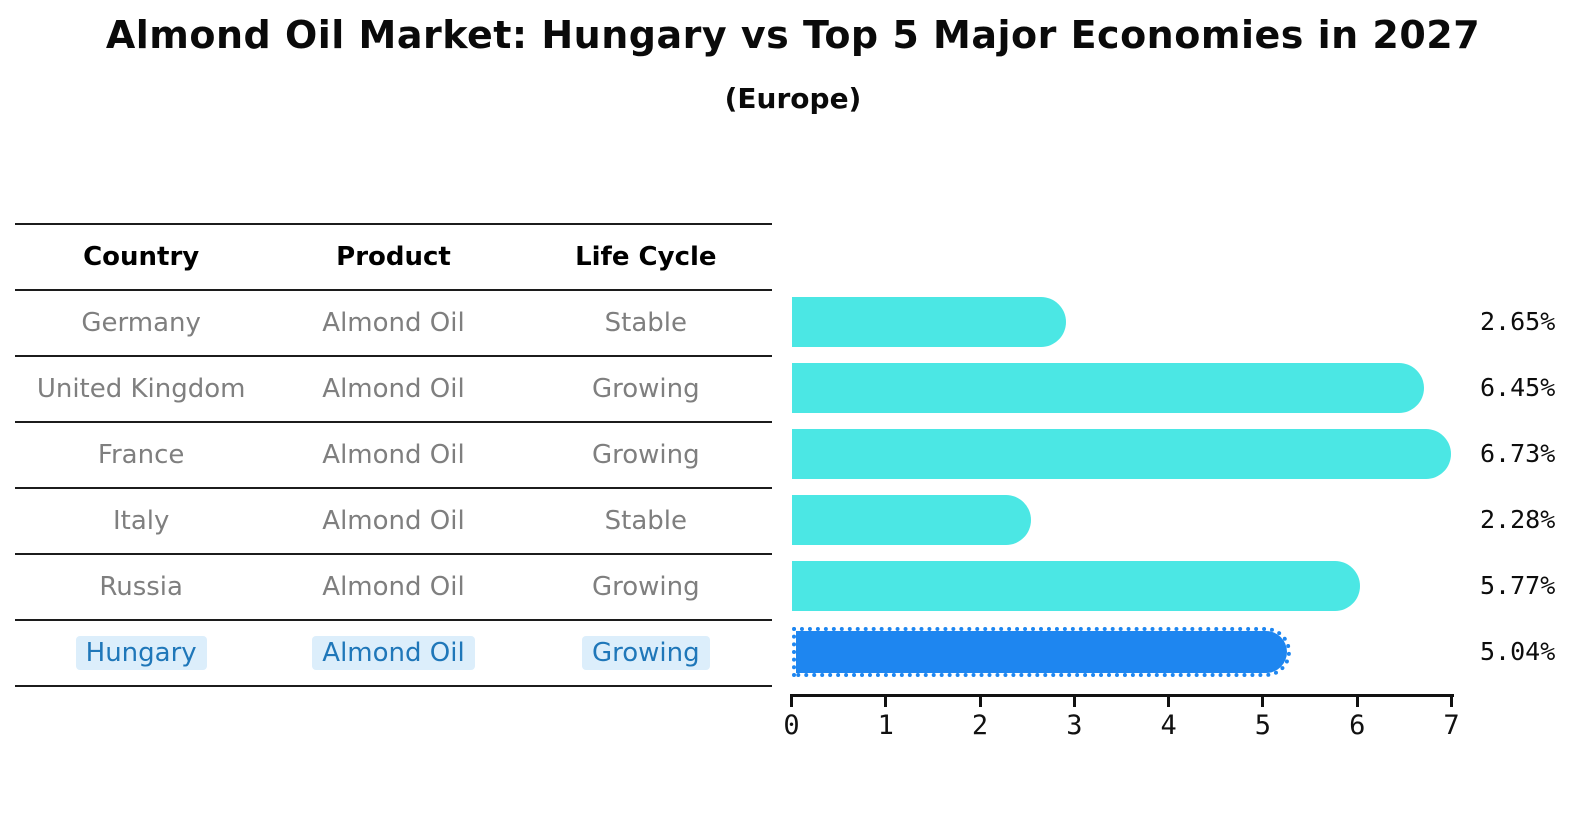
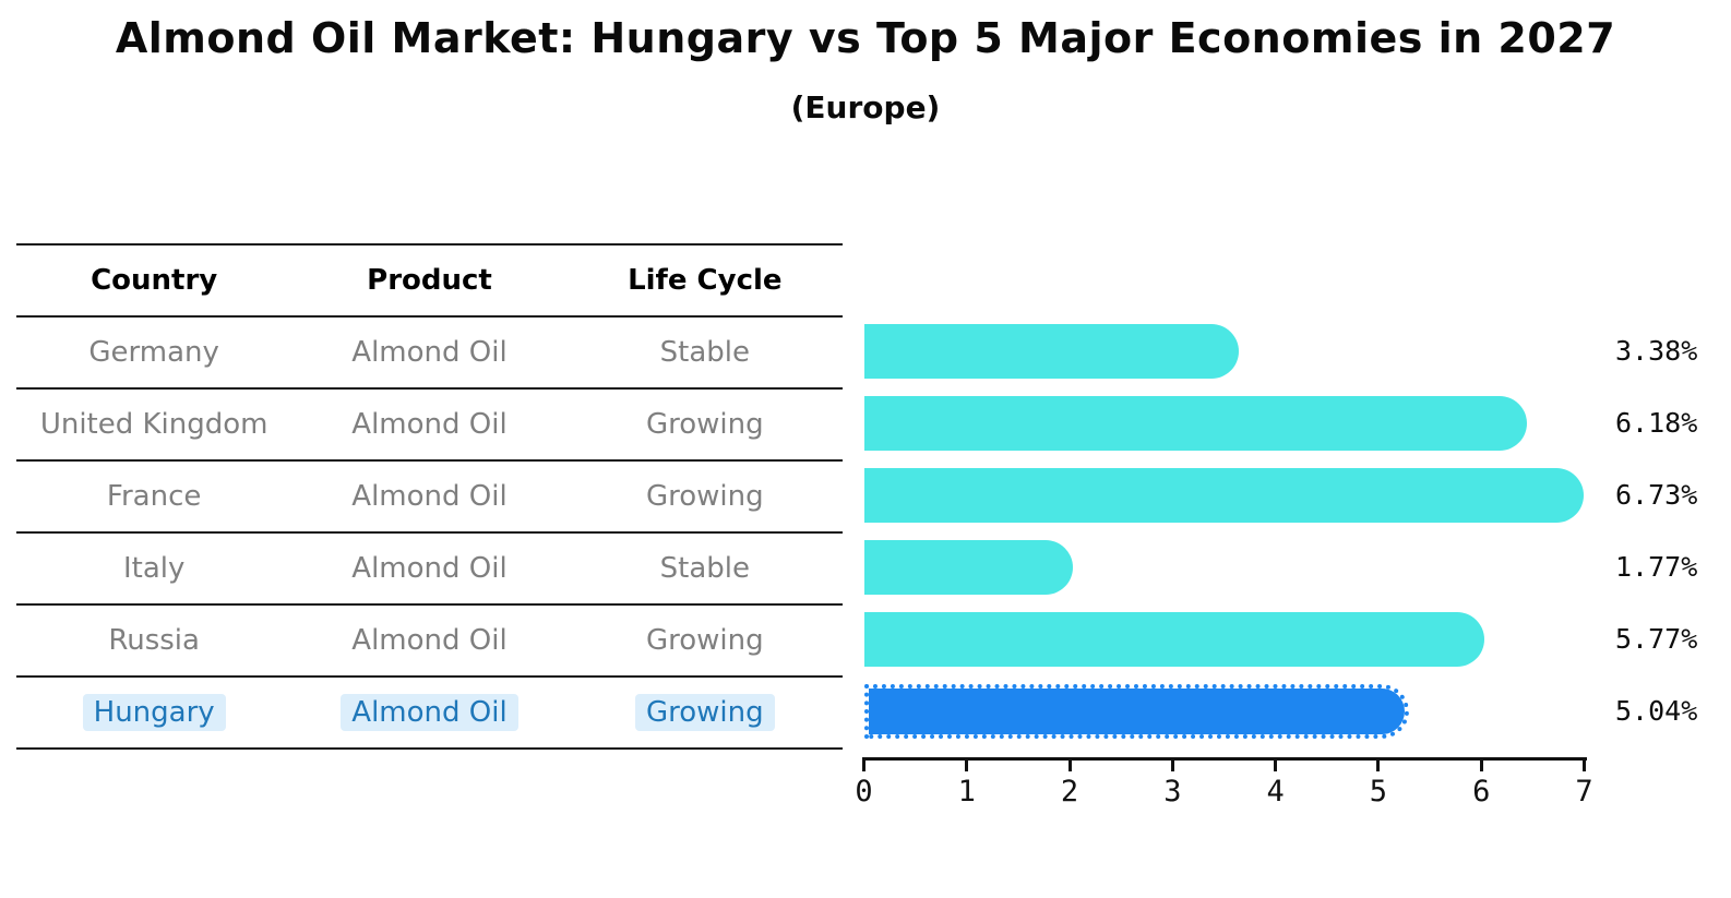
Germany: 2.65% -> 3.38%
United Kingdom: 6.45% -> 6.18%
Italy: 2.28% -> 1.77%
